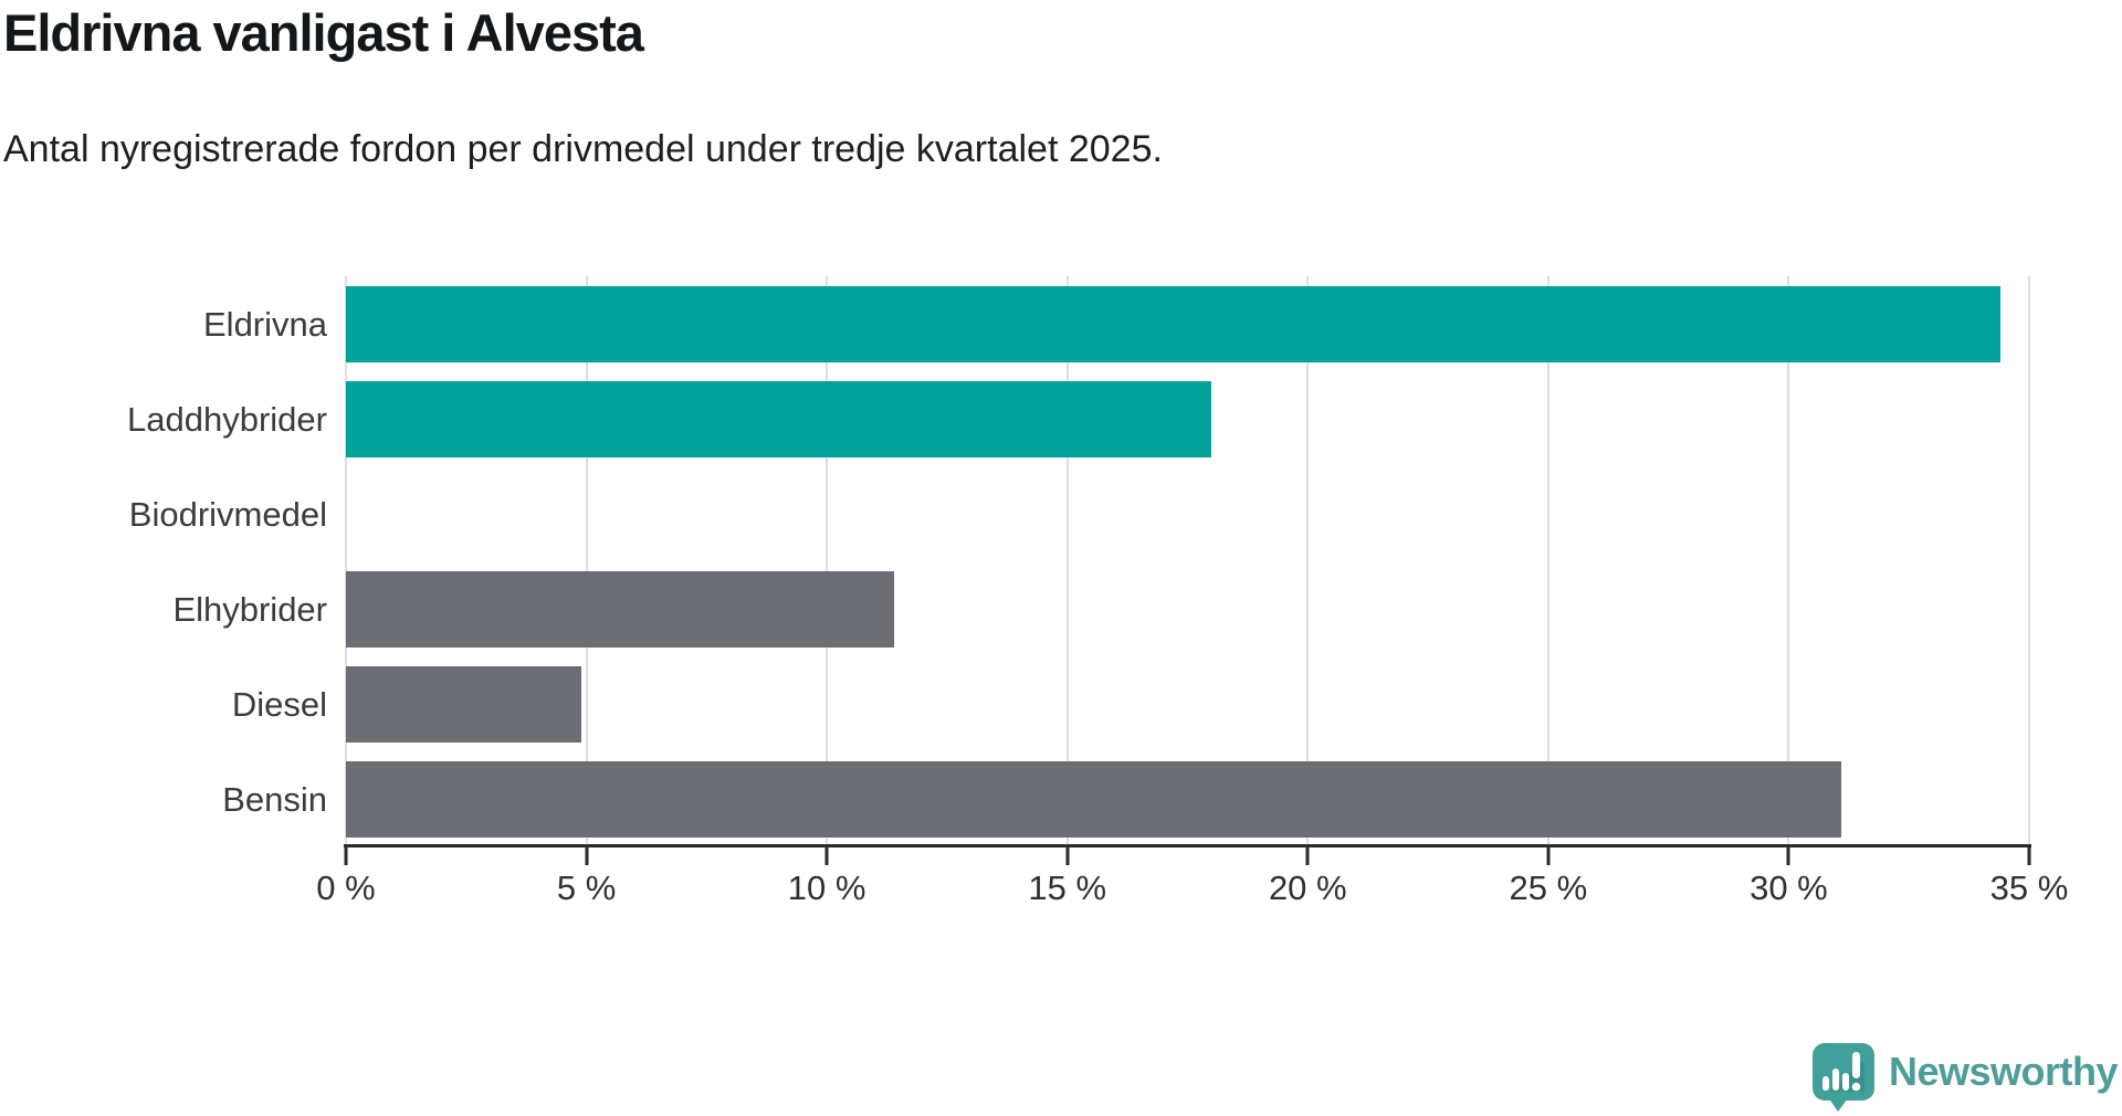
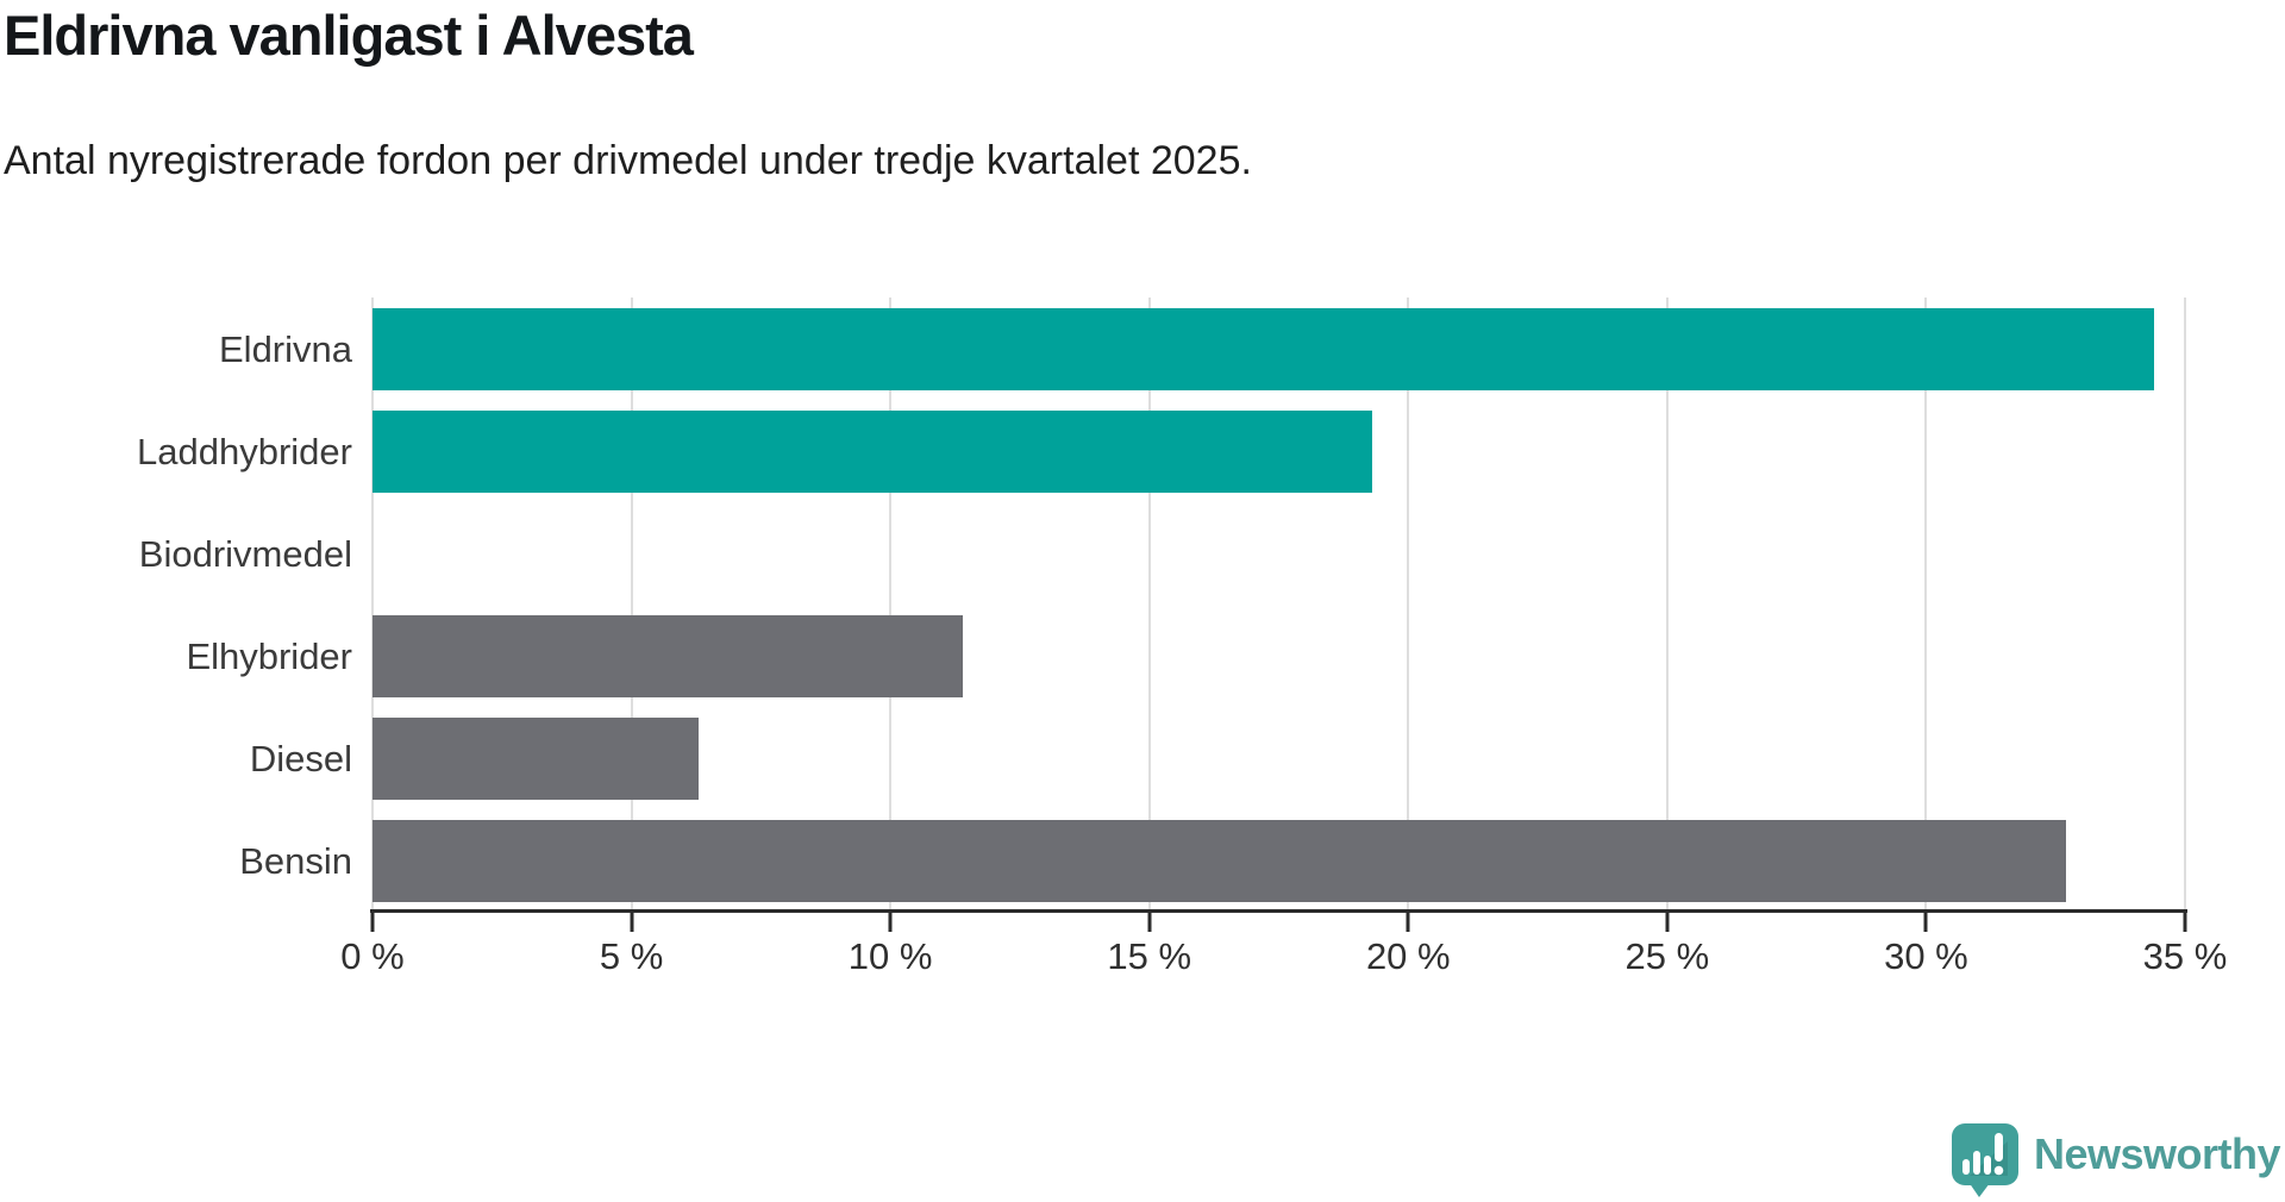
Laddhybrider: 18.0% -> 19.3%
Diesel: 4.9% -> 6.3%
Bensin: 31.1% -> 32.7%
